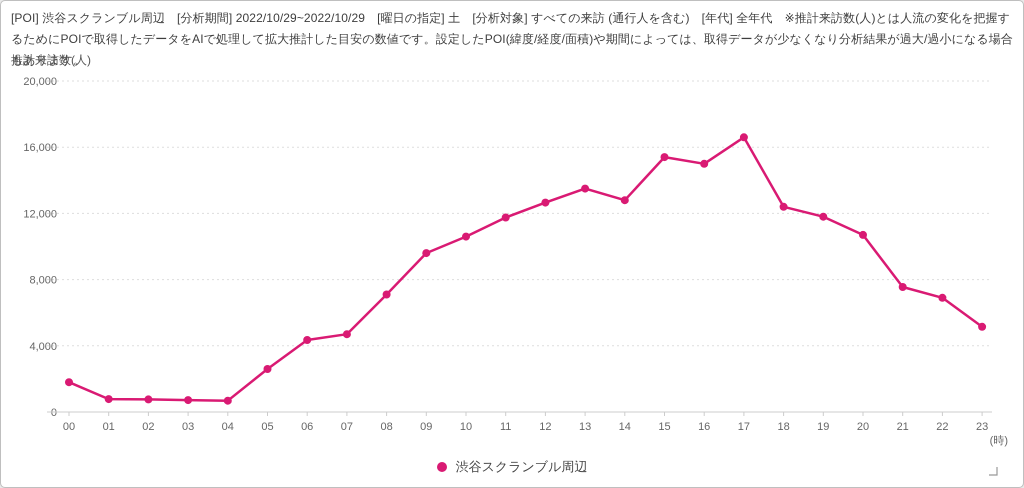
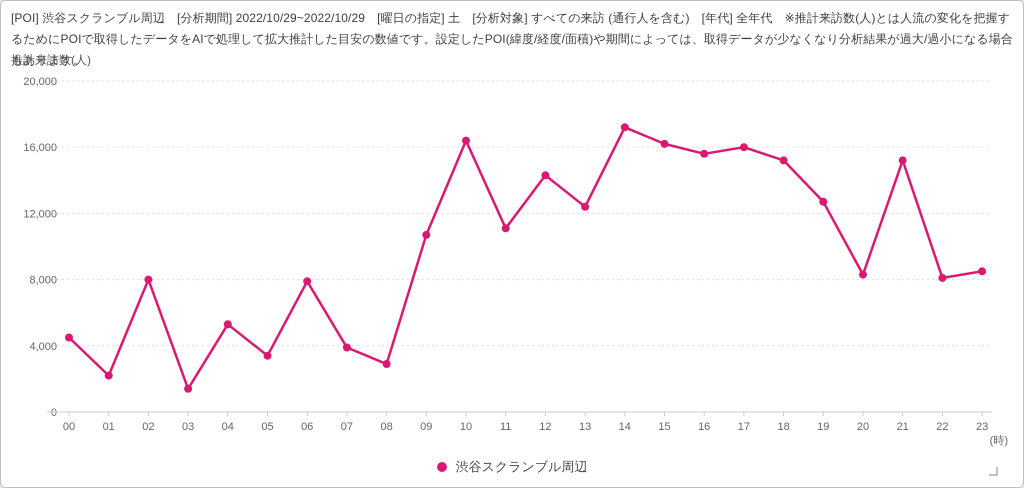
00: 1800 -> 4500
01: 800 -> 2200
02: 800 -> 8000
03: 700 -> 1400
04: 700 -> 5300
05: 2600 -> 3400
06: 4400 -> 7900
07: 4700 -> 3900
08: 7100 -> 2900
09: 9600 -> 10700
10: 10600 -> 16400
11: 11800 -> 11100
12: 12600 -> 14300
13: 13500 -> 12400
14: 12800 -> 17200
15: 15400 -> 16200
16: 15000 -> 15600
17: 16600 -> 16000
18: 12400 -> 15200
19: 11800 -> 12700
20: 10700 -> 8300
21: 7600 -> 15200
22: 6900 -> 8100
23: 5200 -> 8500
